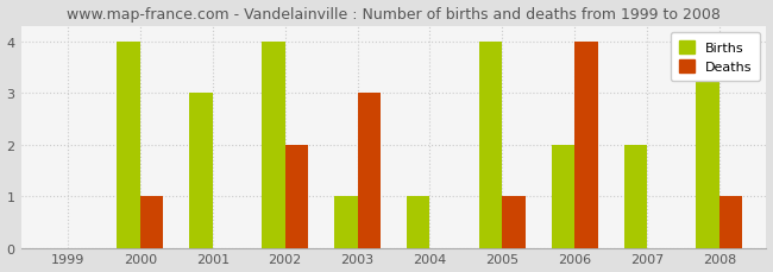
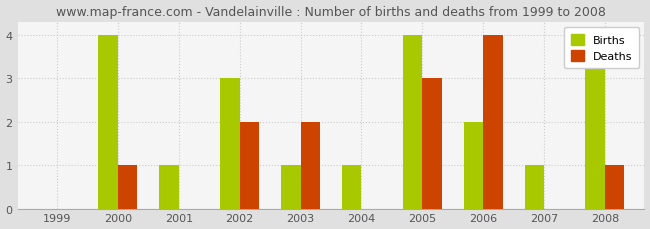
Births/2001: 3 -> 1
Births/2002: 4 -> 3
Deaths/2003: 3 -> 2
Deaths/2005: 1 -> 3
Births/2007: 2 -> 1
